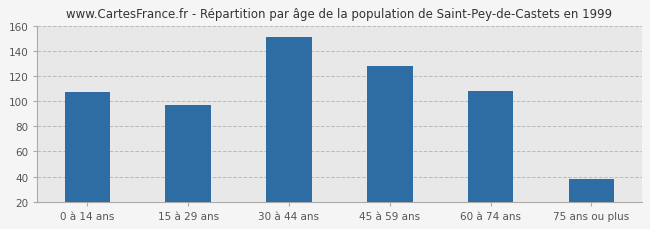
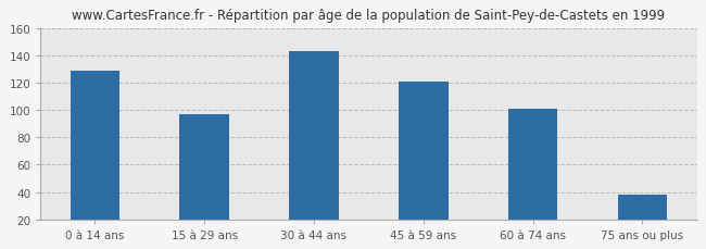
0 à 14 ans: 107 -> 129
30 à 44 ans: 151 -> 143
45 à 59 ans: 128 -> 121
60 à 74 ans: 108 -> 101
